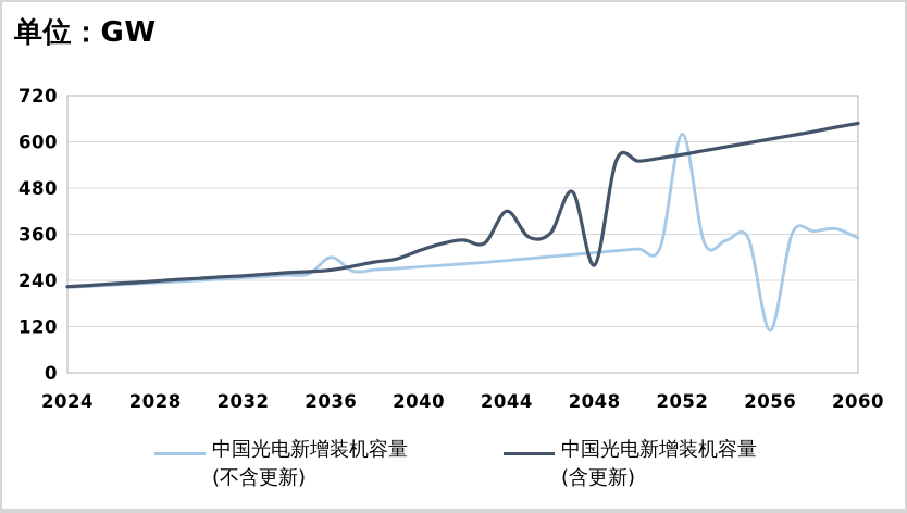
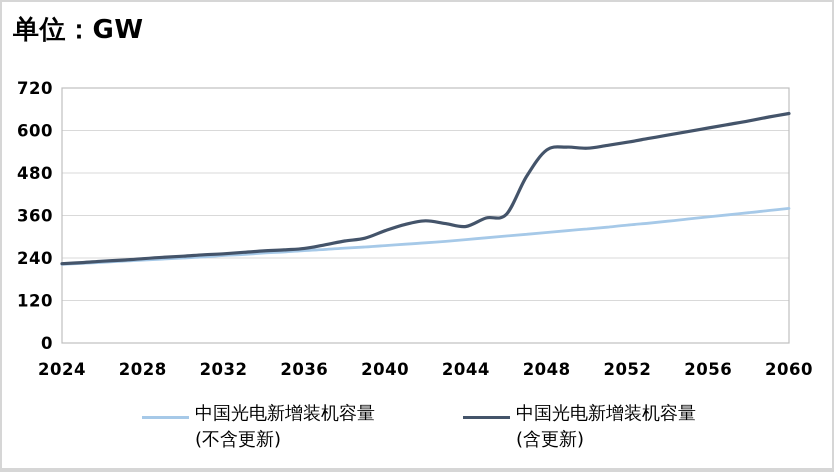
中国光电新增装机容量(不含更新)/2036: 300 -> 260
中国光电新增装机容量(含更新)/2044: 420 -> 330
中国光电新增装机容量(含更新)/2048: 280 -> 540
中国光电新增装机容量(不含更新)/2052: 620 -> 330
中国光电新增装机容量(不含更新)/2056: 110 -> 360
中国光电新增装机容量(不含更新)/2060: 350 -> 380
